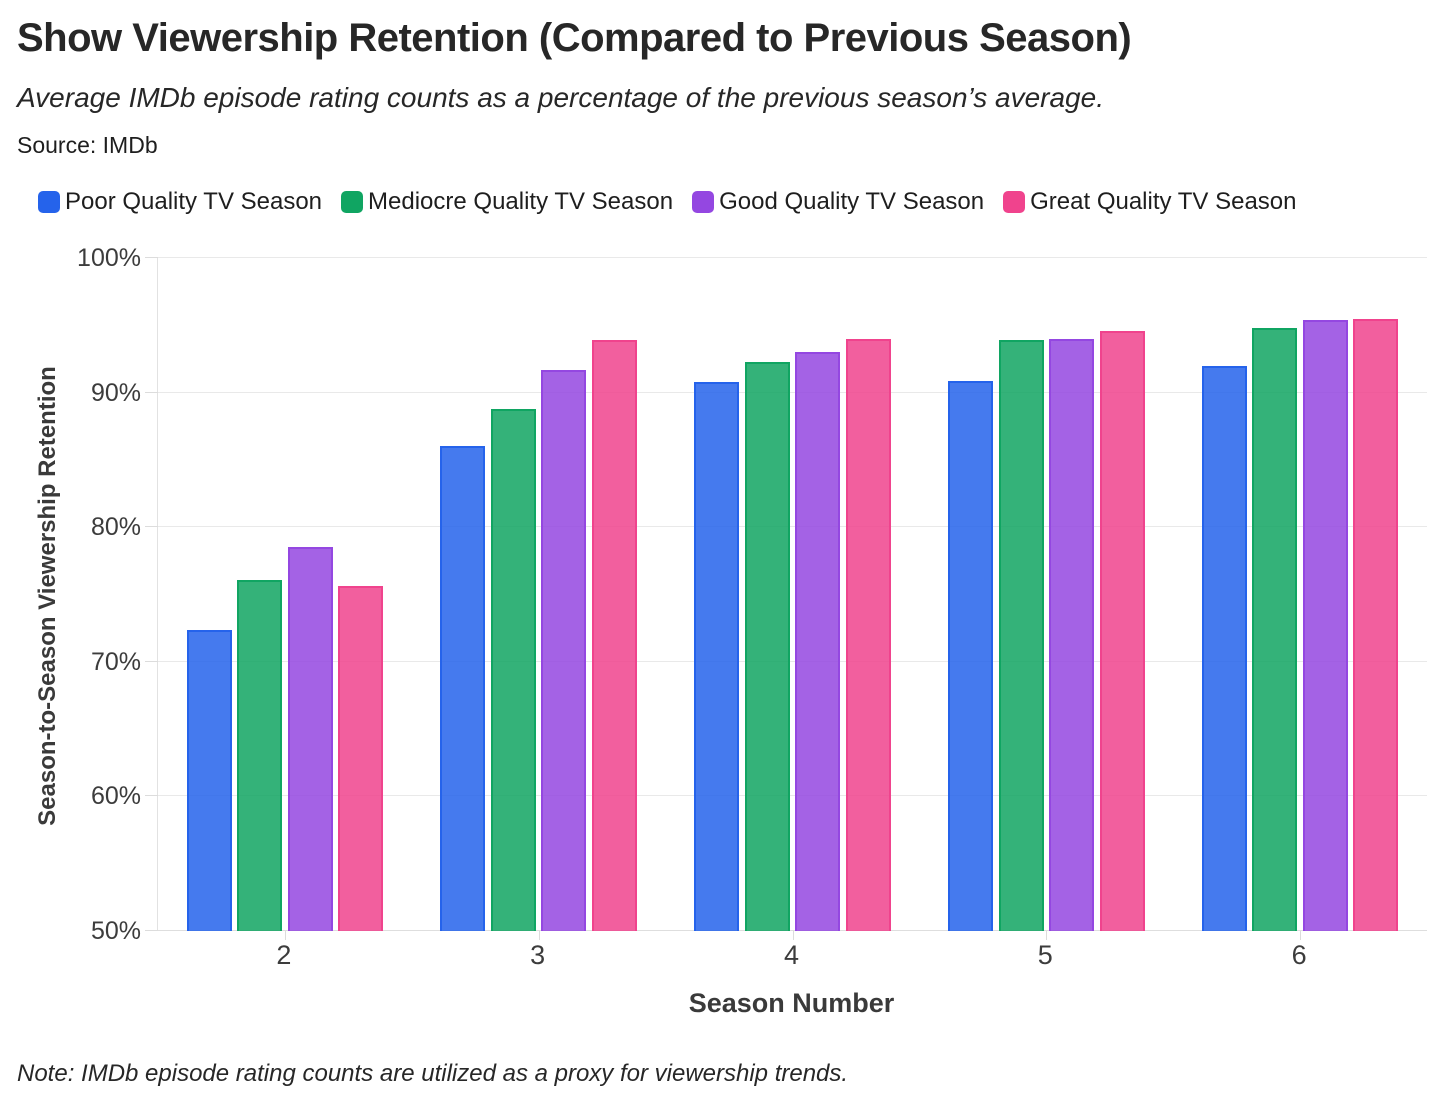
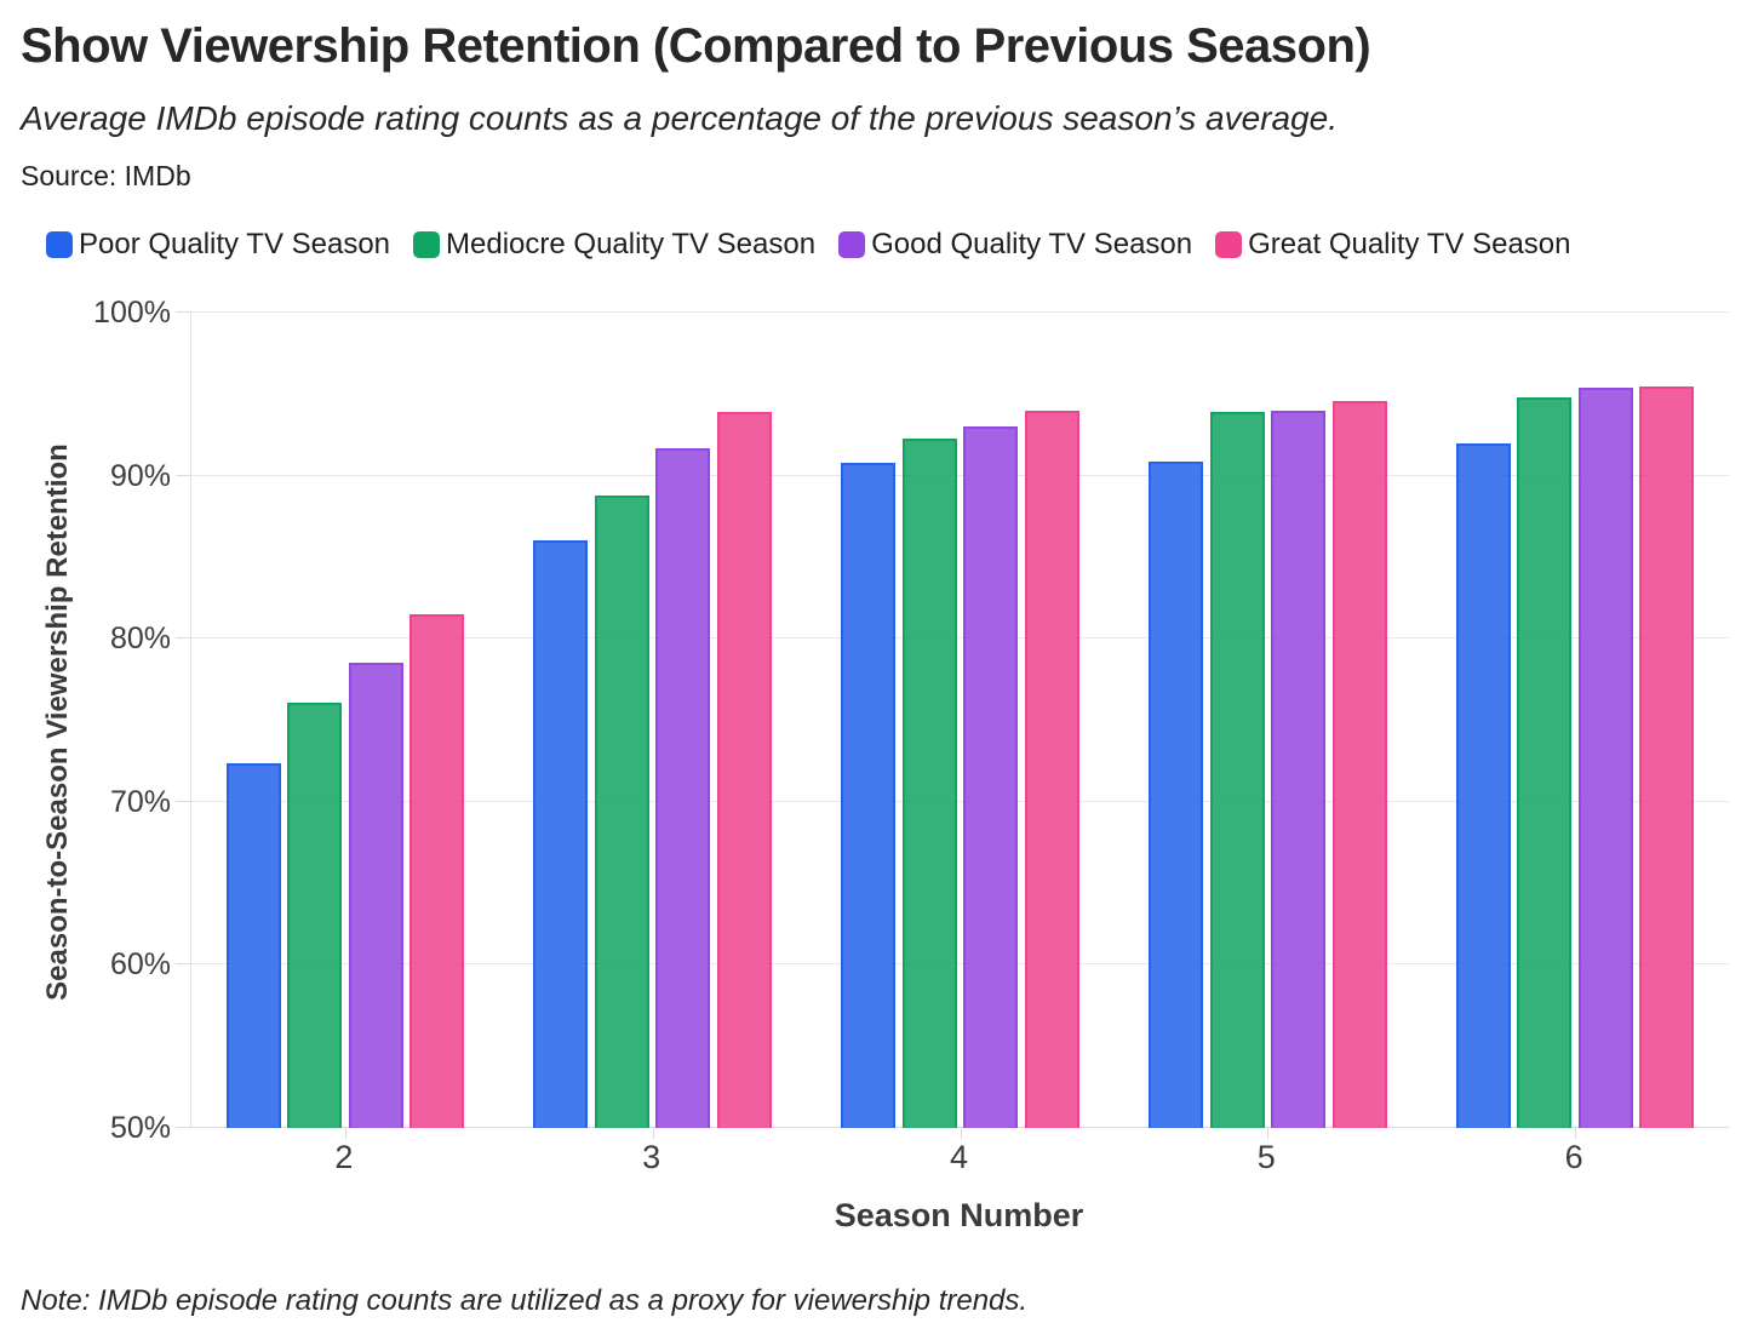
Great Quality TV Season/2: 75.6% -> 81.5%
